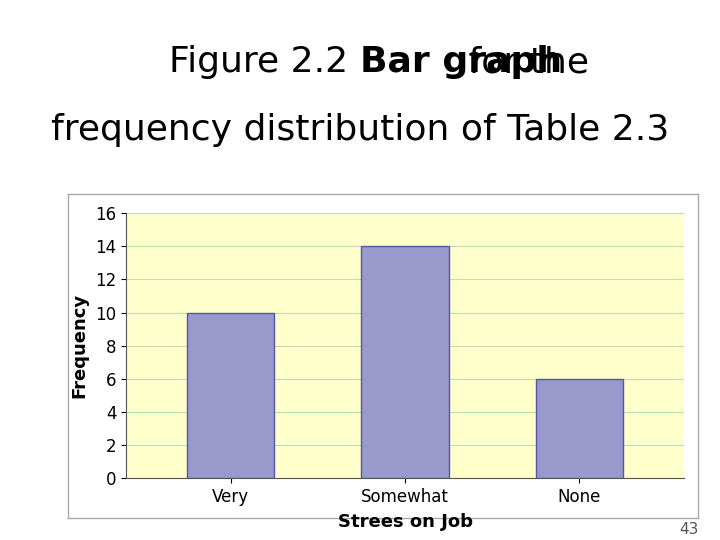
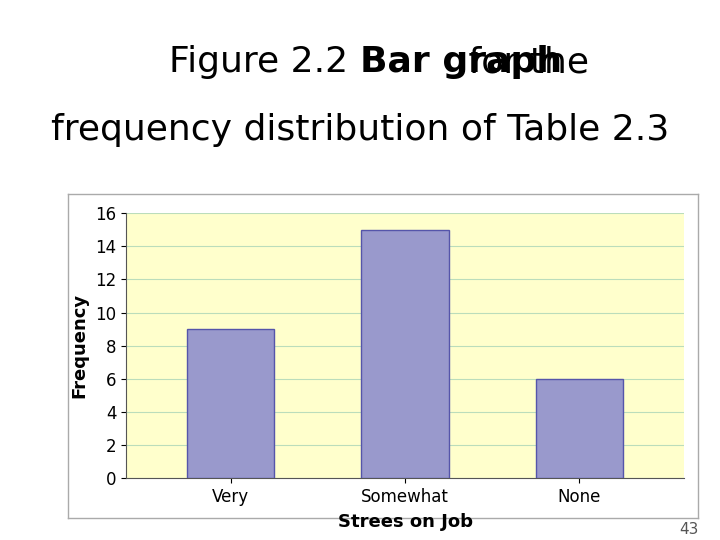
Very: 10 -> 9
Somewhat: 14 -> 15
